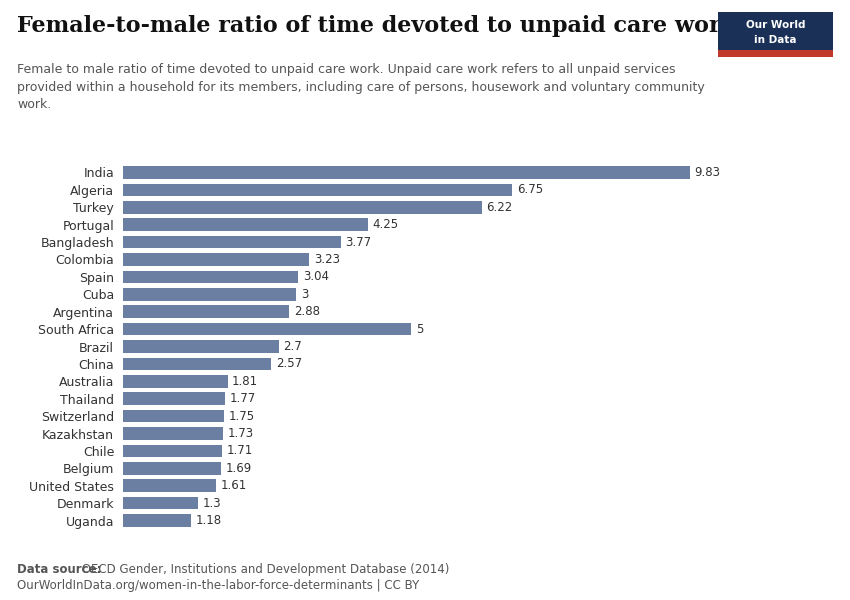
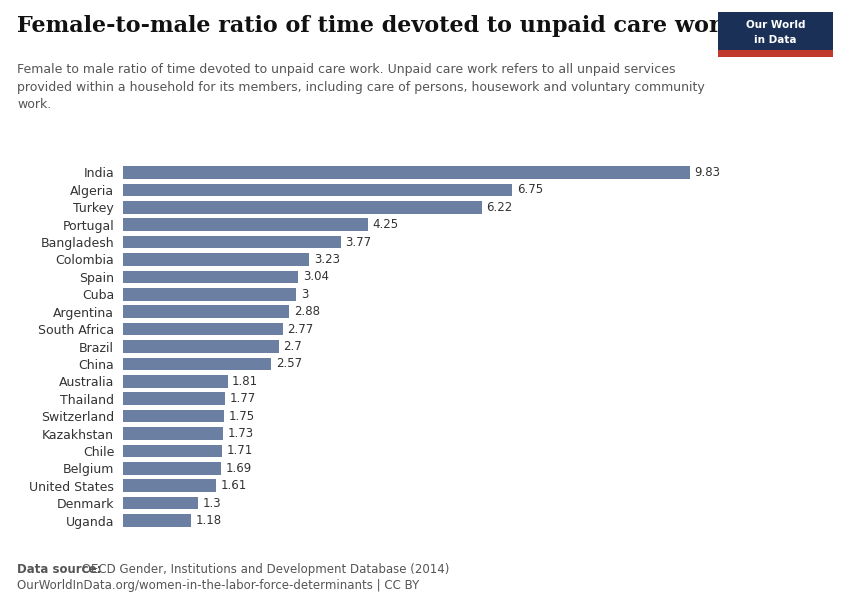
South Africa: 5 -> 2.77
